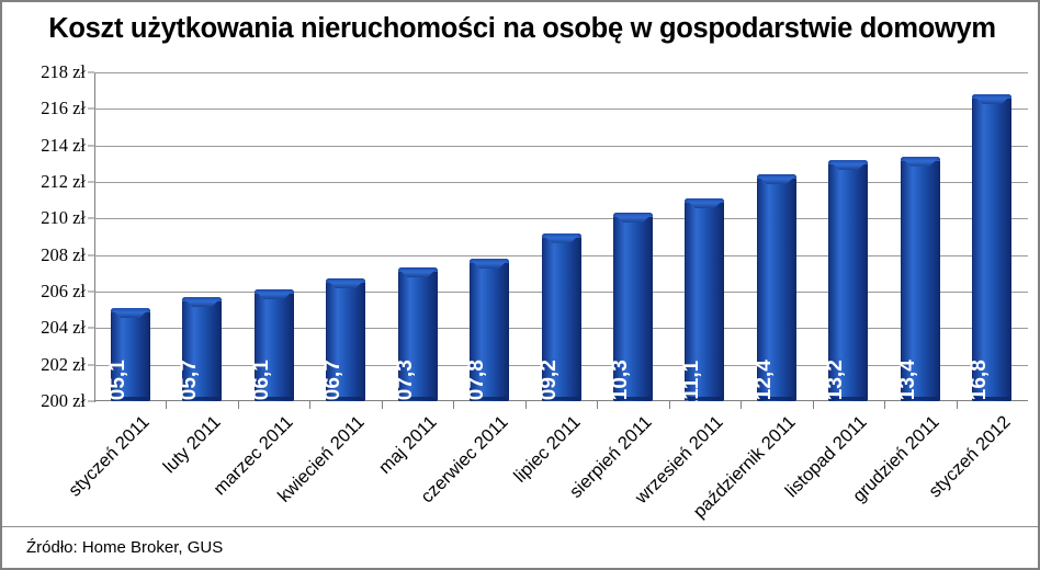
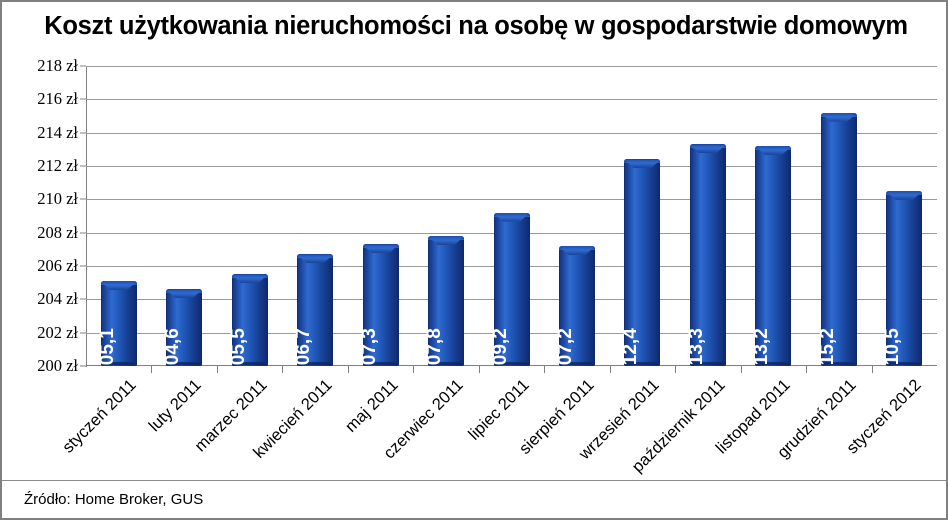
luty 2011: 205,7 -> 204,6
marzec 2011: 206,1 -> 205,5
sierpień 2011: 210,3 -> 207,2
wrzesień 2011: 211,1 -> 212,4
październik 2011: 212,4 -> 213,3
grudzień 2011: 213,4 -> 215,2
styczeń 2012: 216,8 -> 210,5
